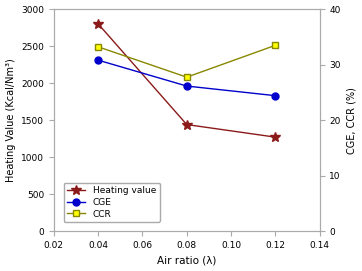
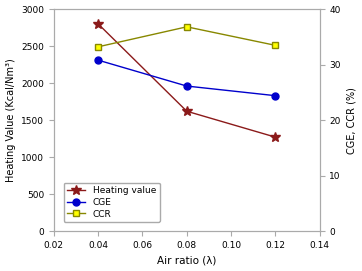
Heating value/0.08: 1440 -> 1620
CCR/0.08: 2080 -> 2760
